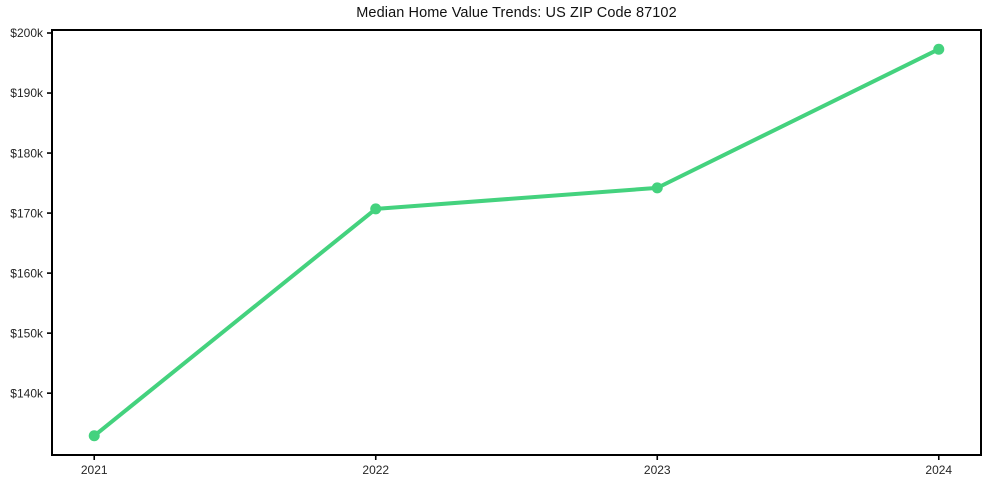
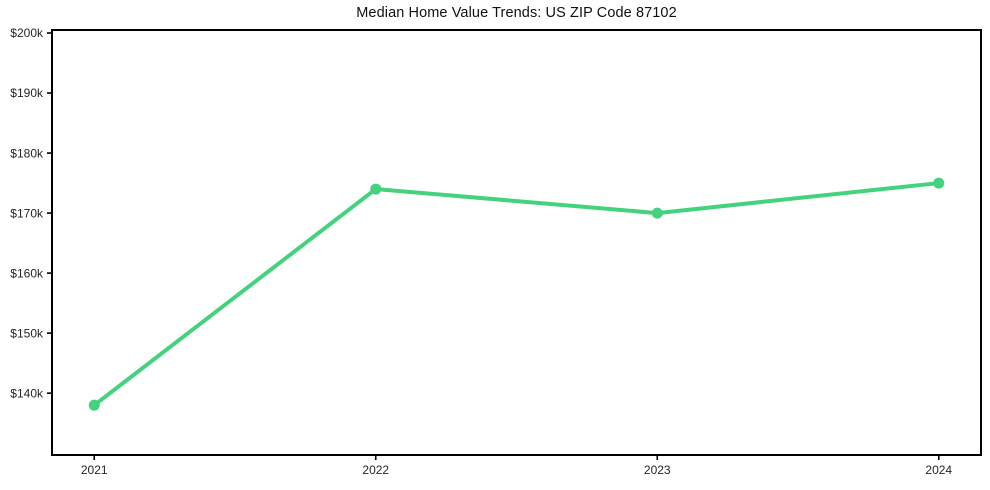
2021: $133k -> $138k
2022: $171k -> $174k
2023: $174k -> $170k
2024: $197k -> $175k
